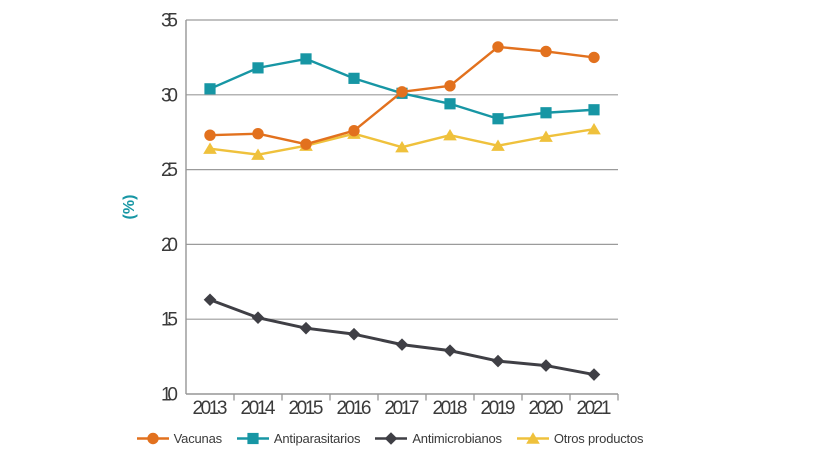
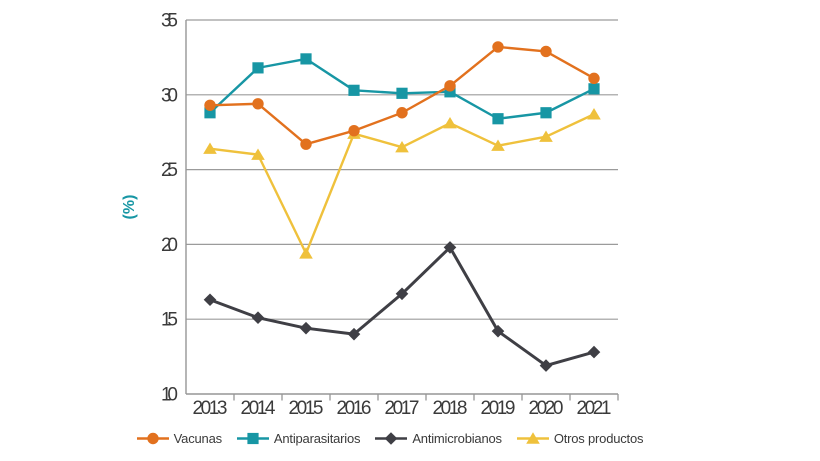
Vacunas/2013: 27.3 -> 29.3
Antiparasitarios/2013: 30.4 -> 28.8
Vacunas/2014: 27.4 -> 29.4
Otros productos/2015: 26.6 -> 19.4
Antiparasitarios/2016: 31.1 -> 30.3
Vacunas/2017: 30.2 -> 28.8
Antimicrobianos/2017: 13.3 -> 16.7
Antiparasitarios/2018: 29.4 -> 30.2
Antimicrobianos/2018: 12.9 -> 19.8
Otros productos/2018: 27.3 -> 28.1
Antimicrobianos/2019: 12.2 -> 14.2
Vacunas/2021: 32.5 -> 31.1
Antiparasitarios/2021: 29.0 -> 30.4
Antimicrobianos/2021: 11.3 -> 12.8
Otros productos/2021: 27.7 -> 28.7
